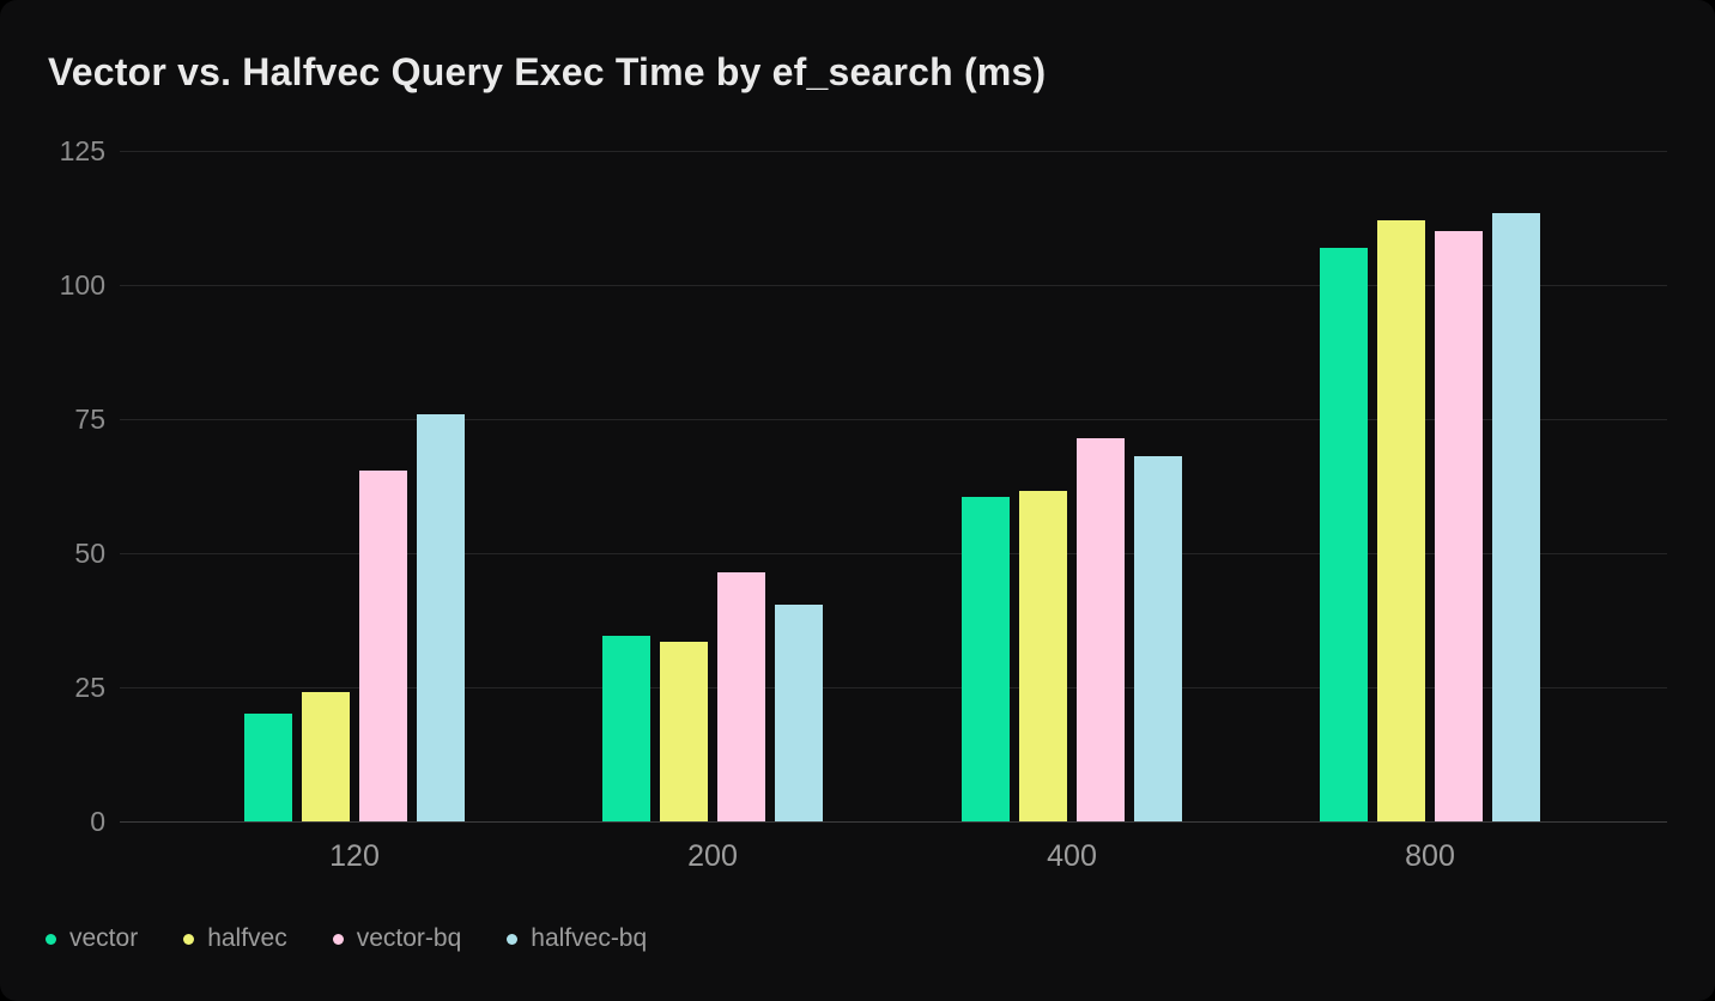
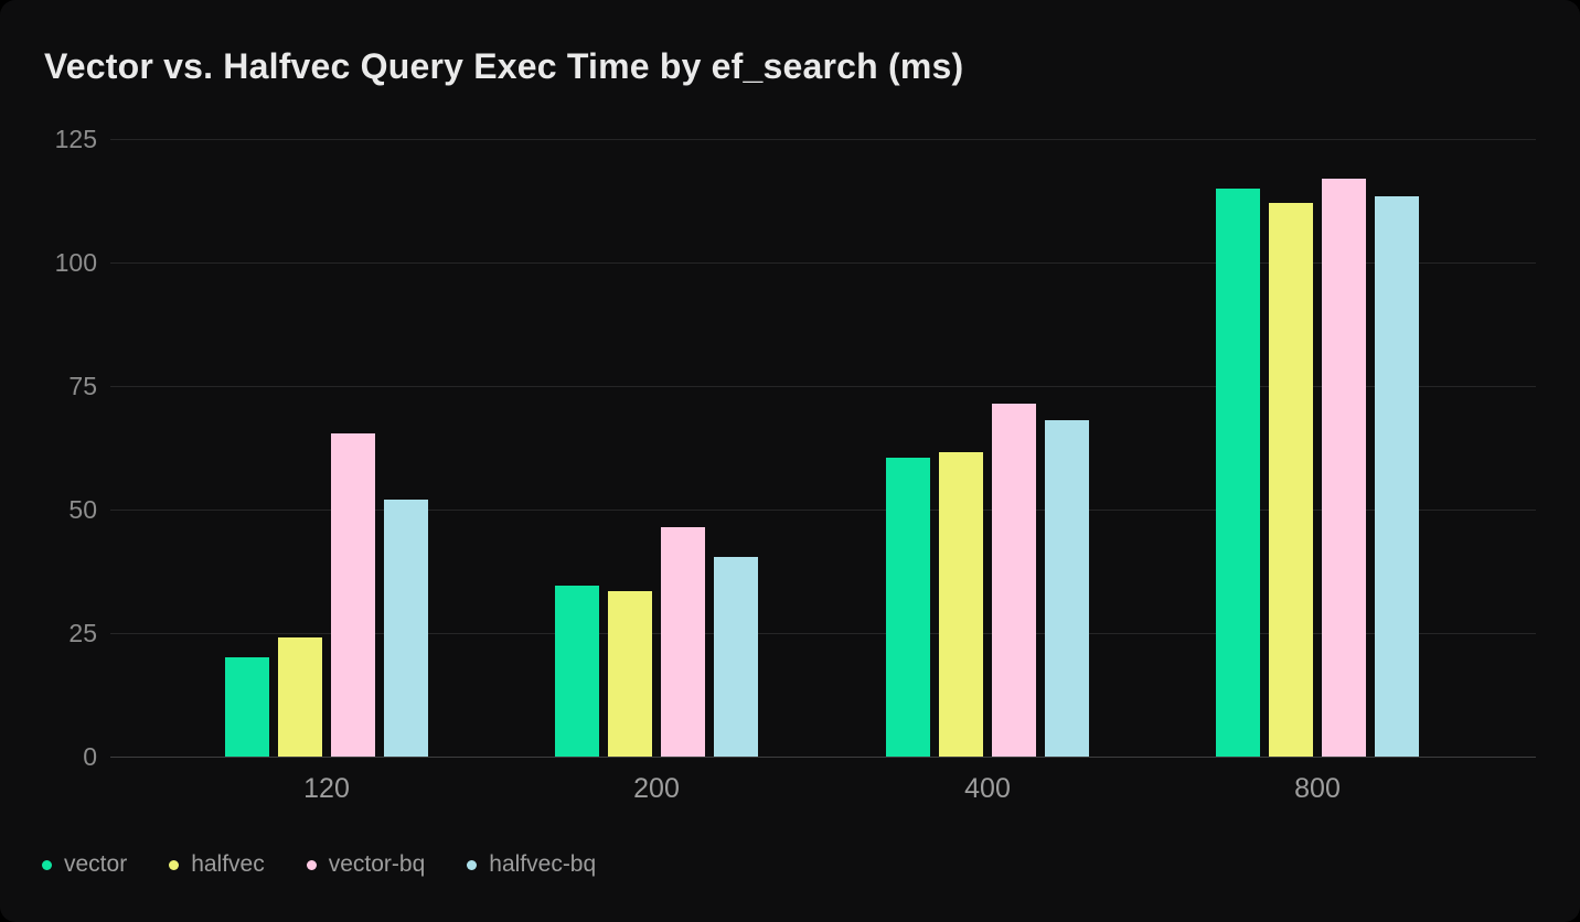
halfvec-bq/120: 76 -> 52
vector/800: 107 -> 115
vector-bq/800: 110 -> 117
